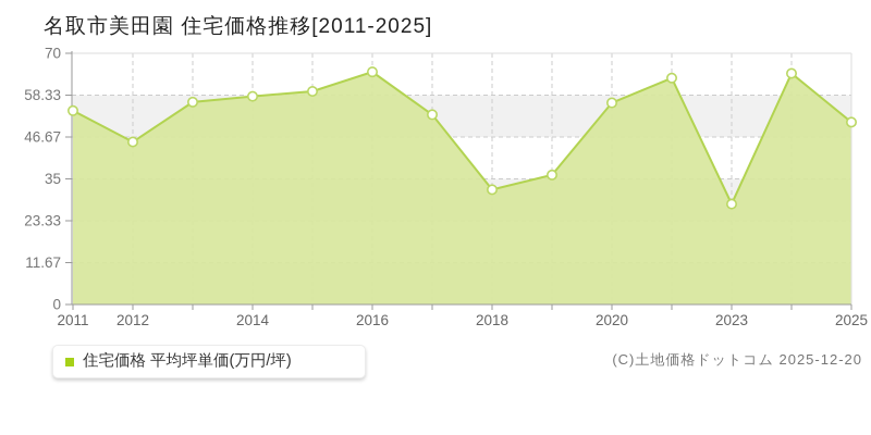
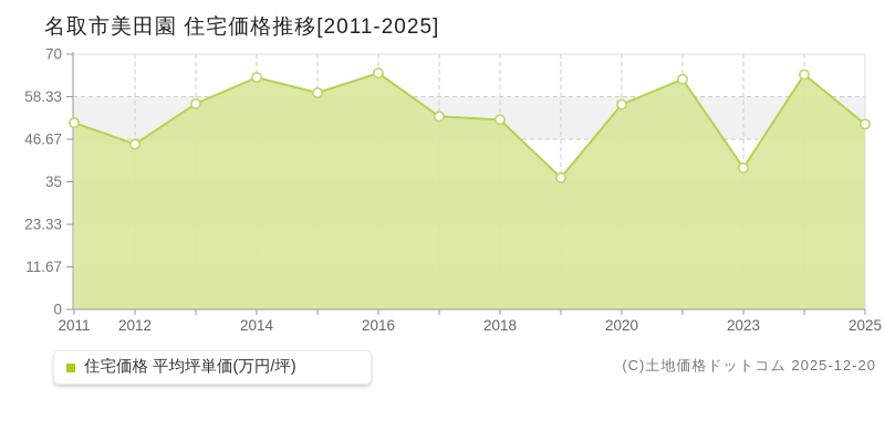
2011: 54 -> 51
2014: 58 -> 64
2018: 32 -> 52
2023: 28 -> 39
